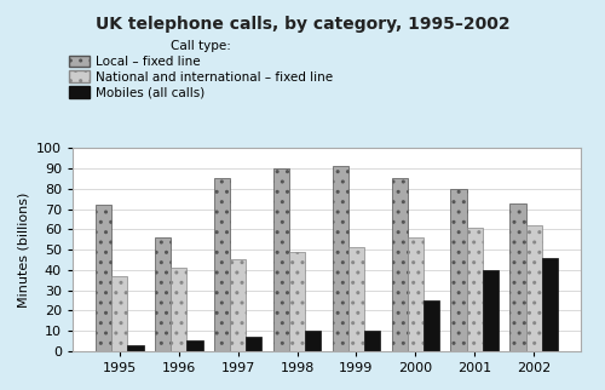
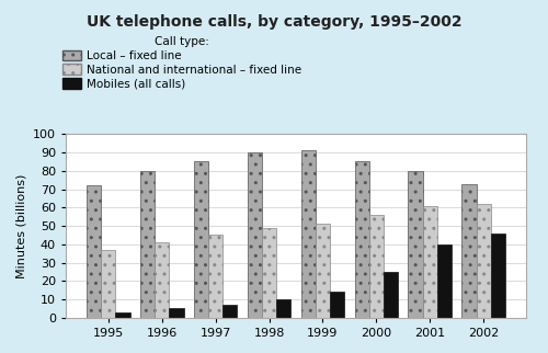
Local – fixed line/1996: 56 -> 80
Mobiles (all calls)/1999: 10 -> 14
